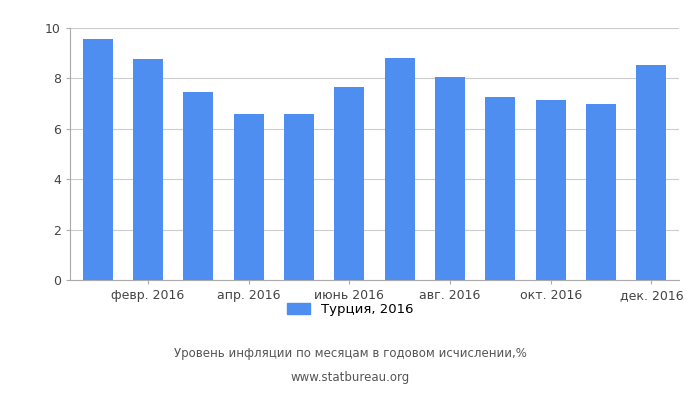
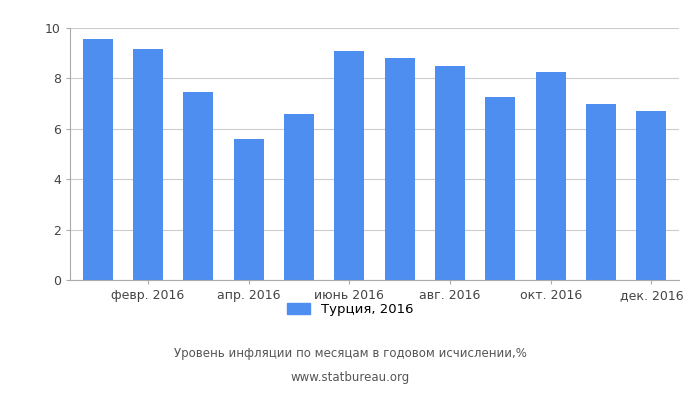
февр. 2016: 8.78 -> 9.15
апр. 2016: 6.57 -> 5.60
июнь 2016: 7.64 -> 9.10
авг. 2016: 8.05 -> 8.50
окт. 2016: 7.16 -> 8.25
дек. 2016: 8.53 -> 6.70
